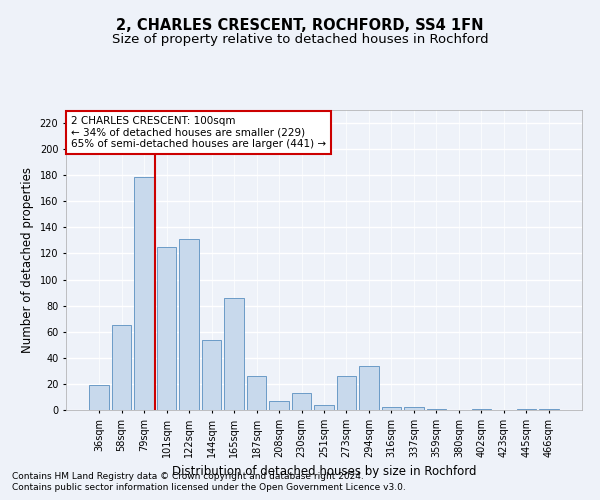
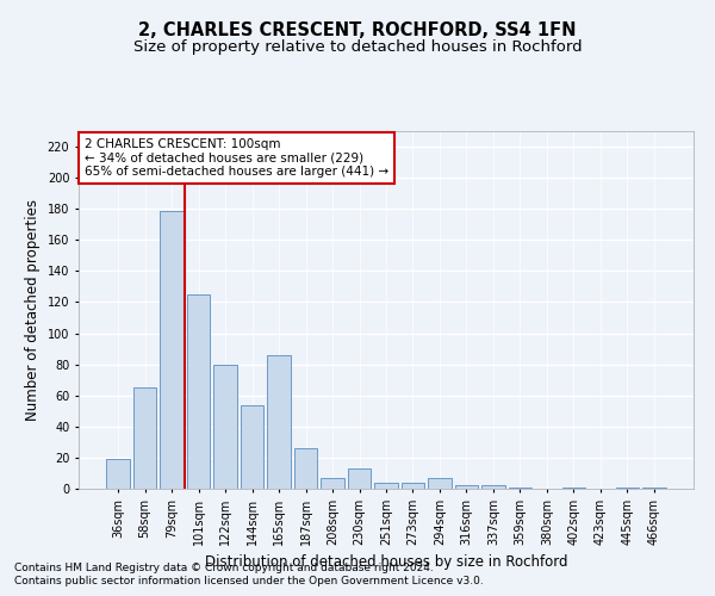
122sqm: 131 -> 80
273sqm: 26 -> 4
294sqm: 34 -> 7
